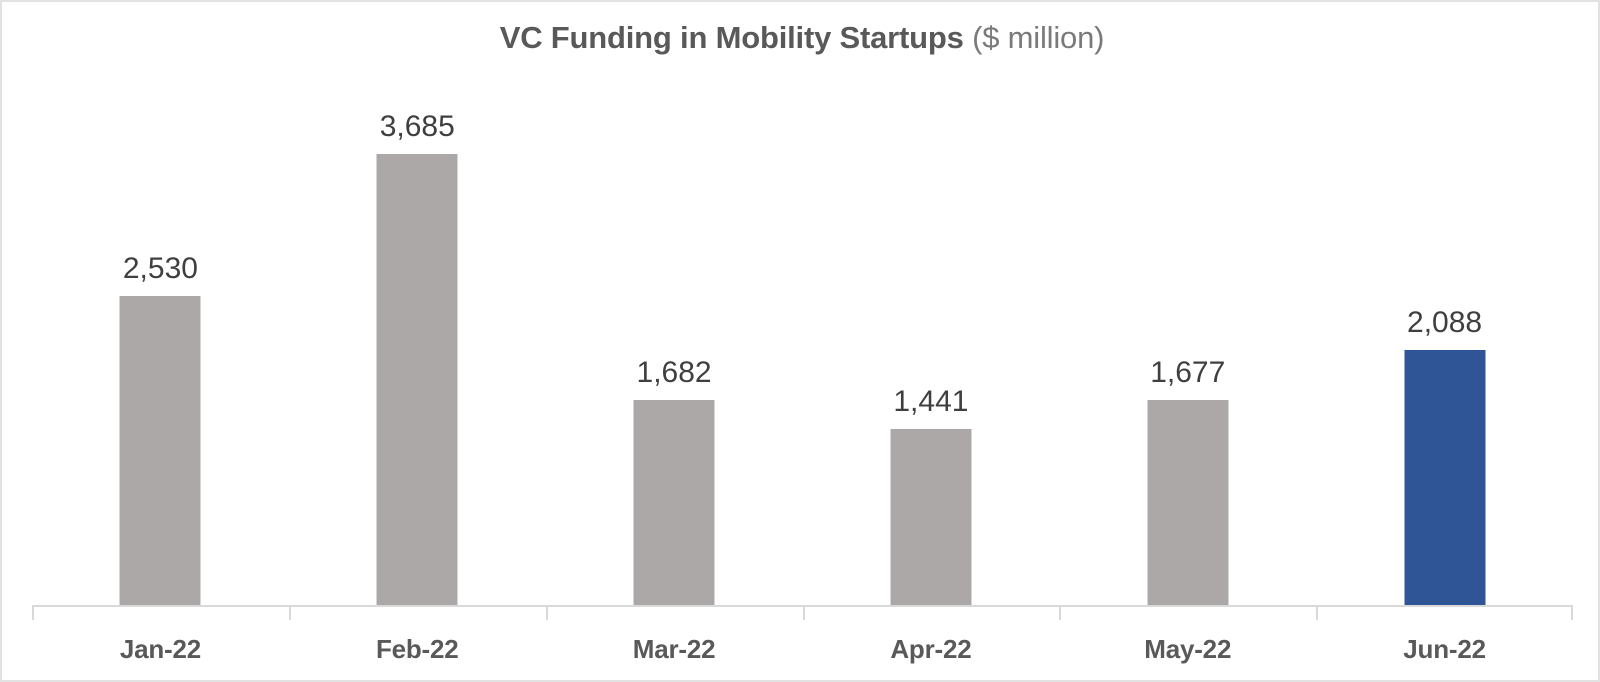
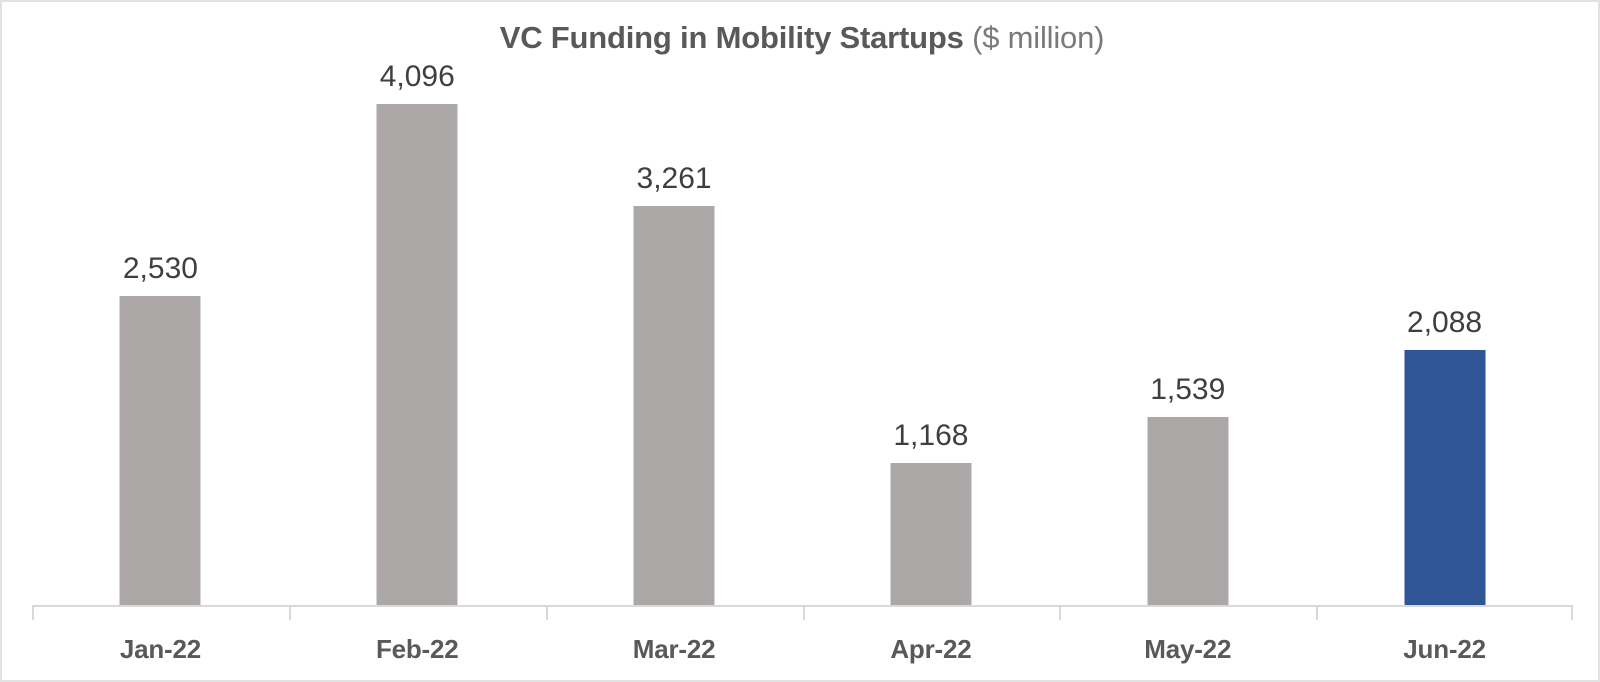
Feb-22: 3,685 -> 4,096
Mar-22: 1,682 -> 3,261
Apr-22: 1,441 -> 1,168
May-22: 1,677 -> 1,539
